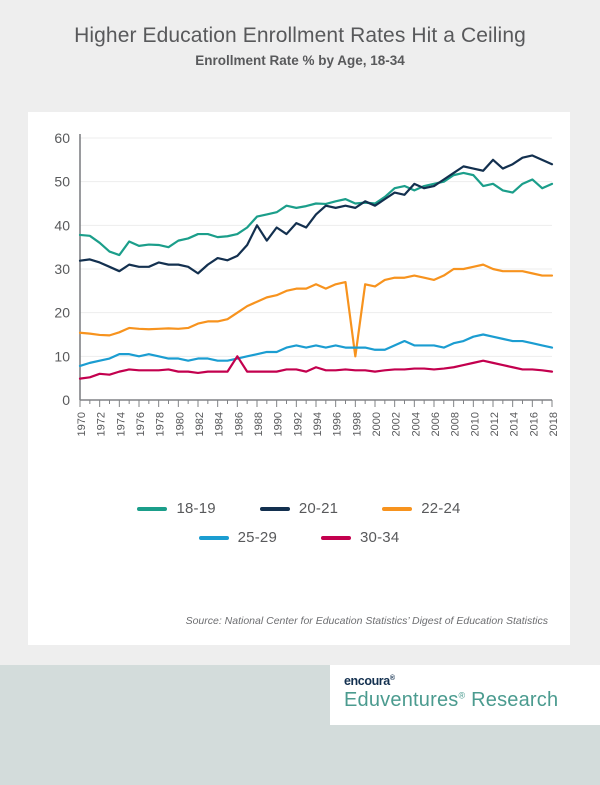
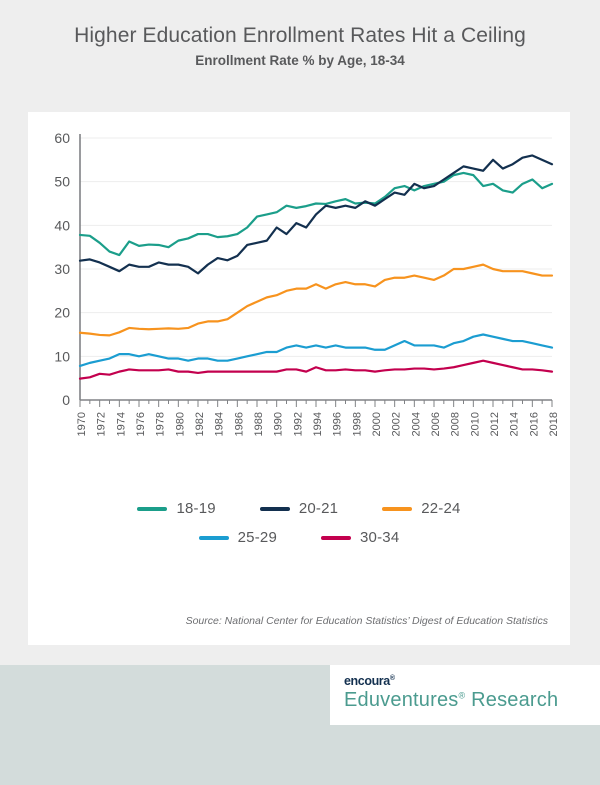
30-34/1986: 10 -> 6
20-21/1988: 40 -> 36
22-24/1998: 10 -> 26
